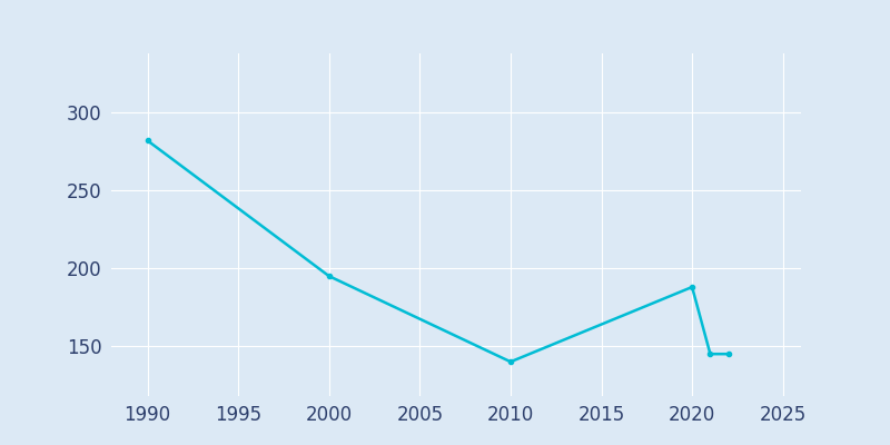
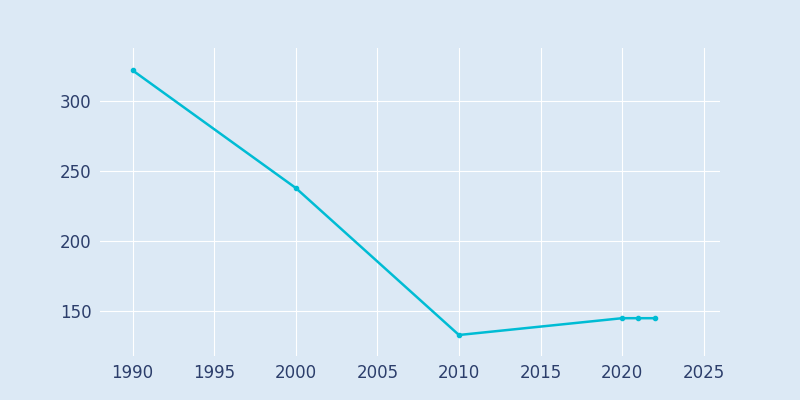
1990: 282 -> 322
2000: 195 -> 238
2010: 140 -> 133
2020: 188 -> 145
